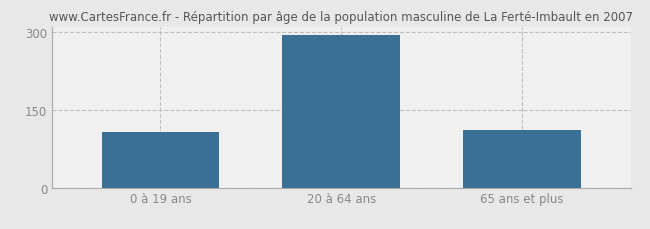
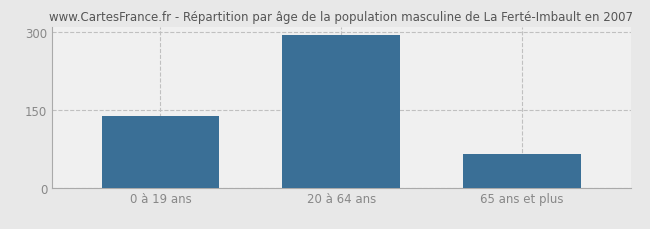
0 à 19 ans: 108 -> 138
65 ans et plus: 110 -> 64
